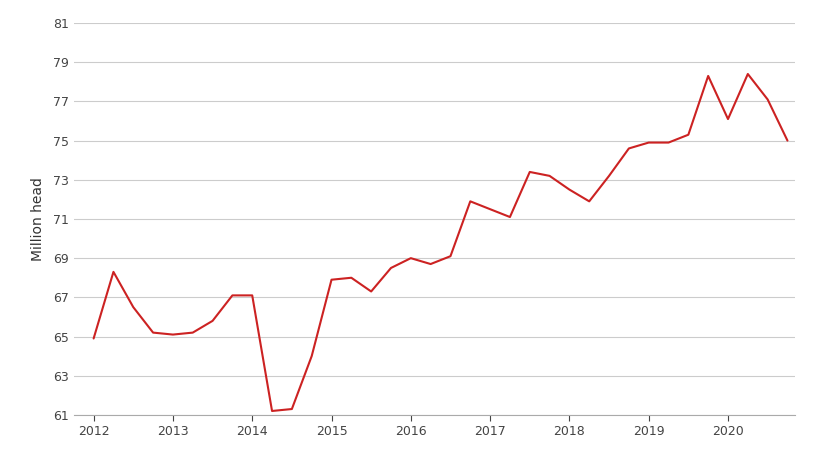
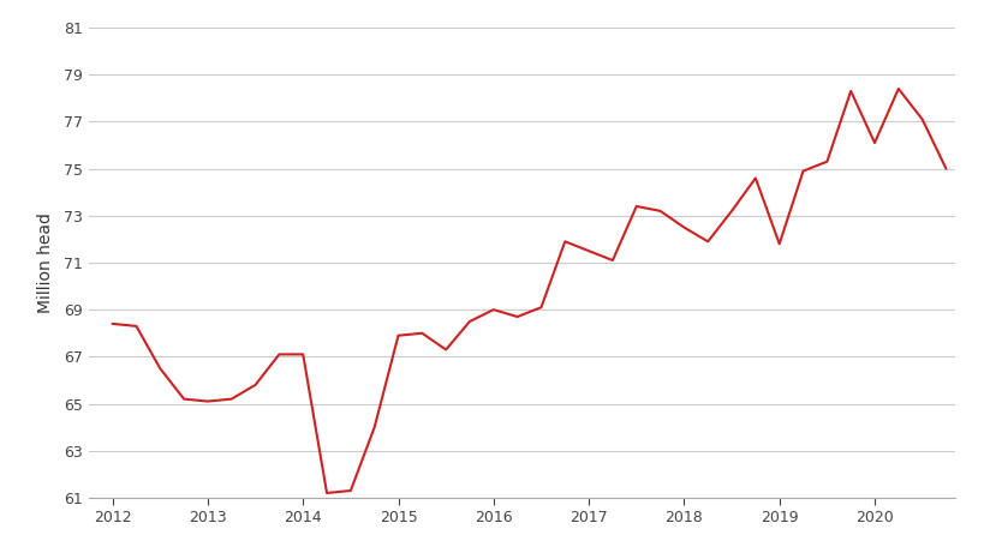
2012: 64.9 -> 68.4
2019: 74.9 -> 71.8
